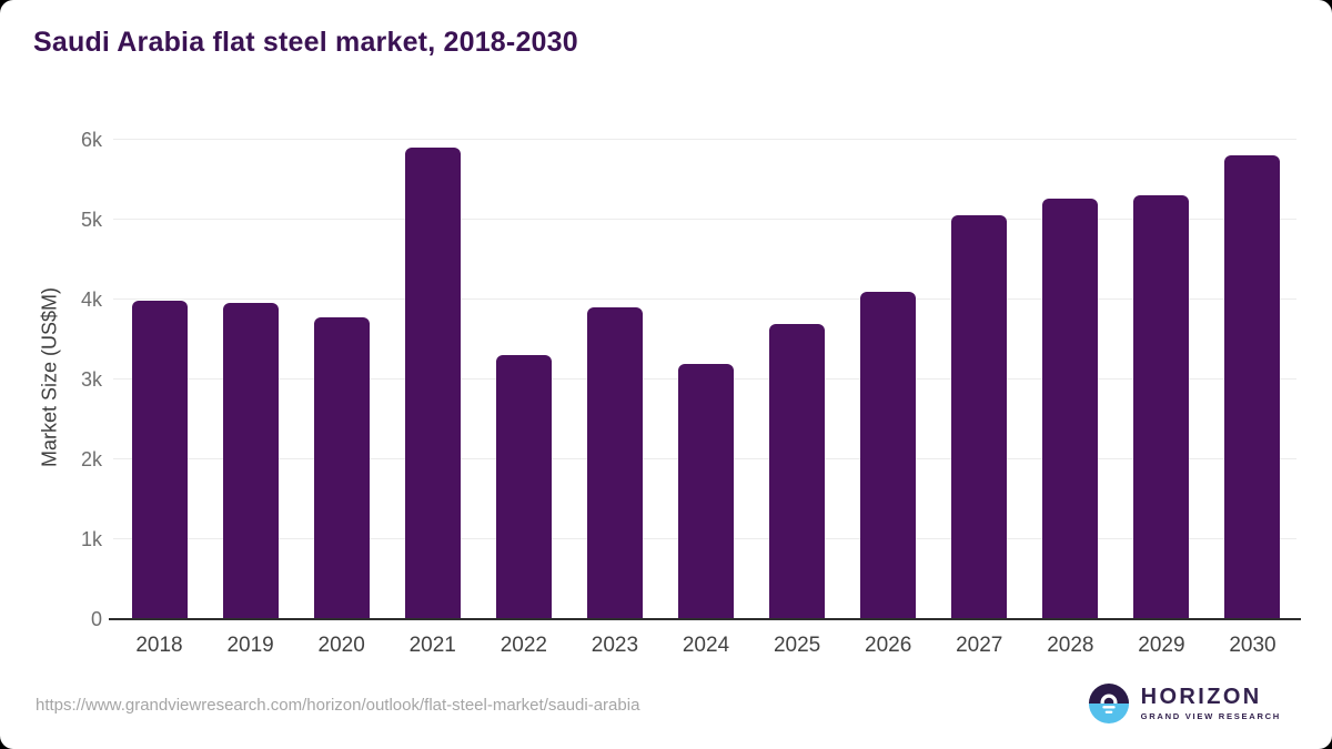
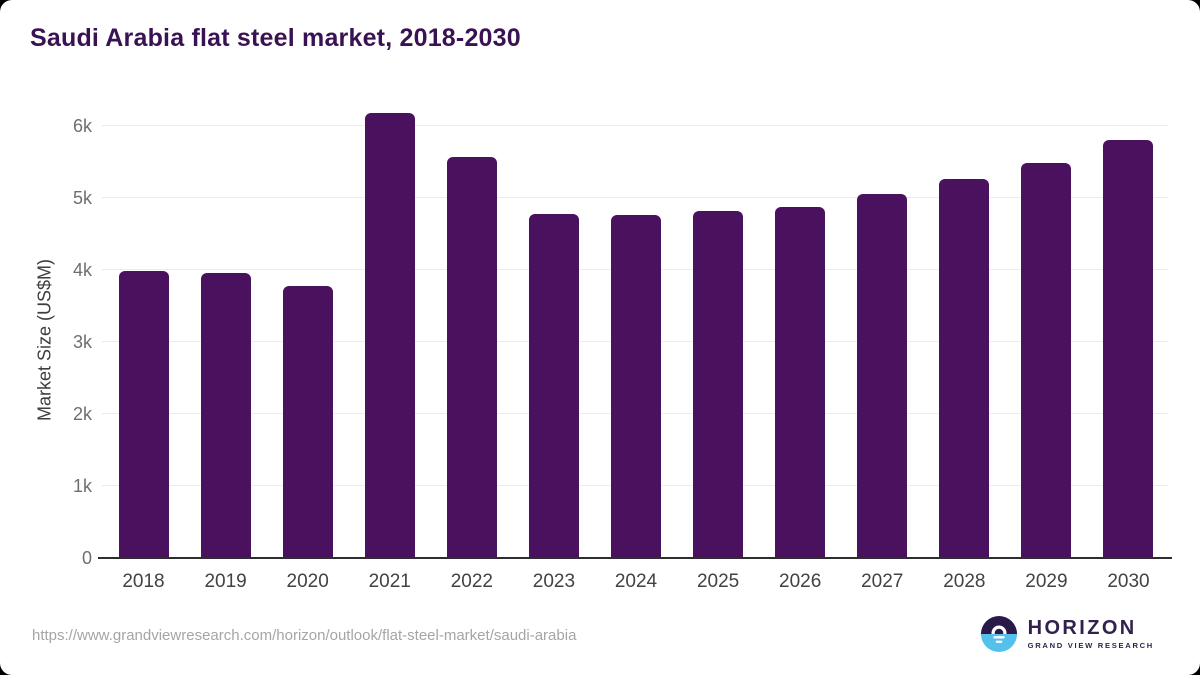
2021: 5.9k -> 6.2k
2022: 3.3k -> 5.6k
2023: 3.9k -> 4.8k
2024: 3.2k -> 4.8k
2025: 3.7k -> 4.8k
2026: 4.1k -> 4.9k
2029: 5.3k -> 5.5k
